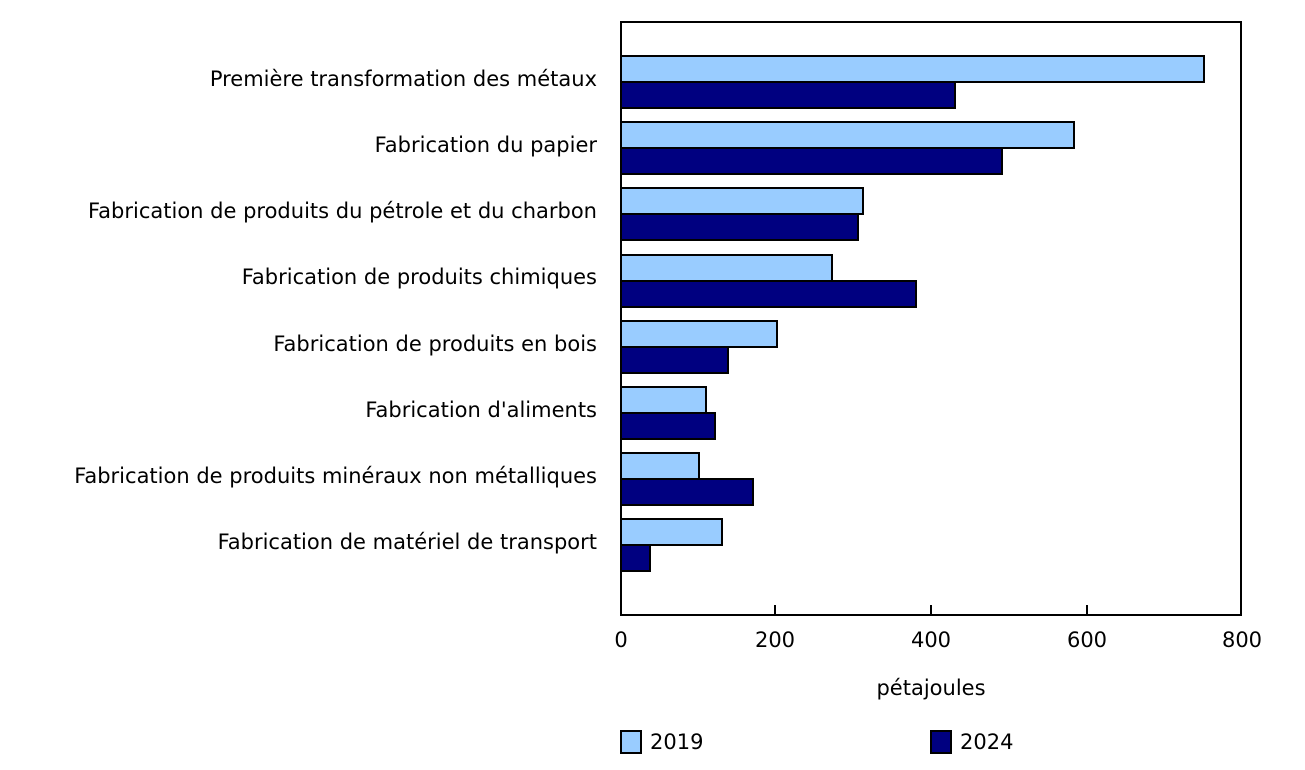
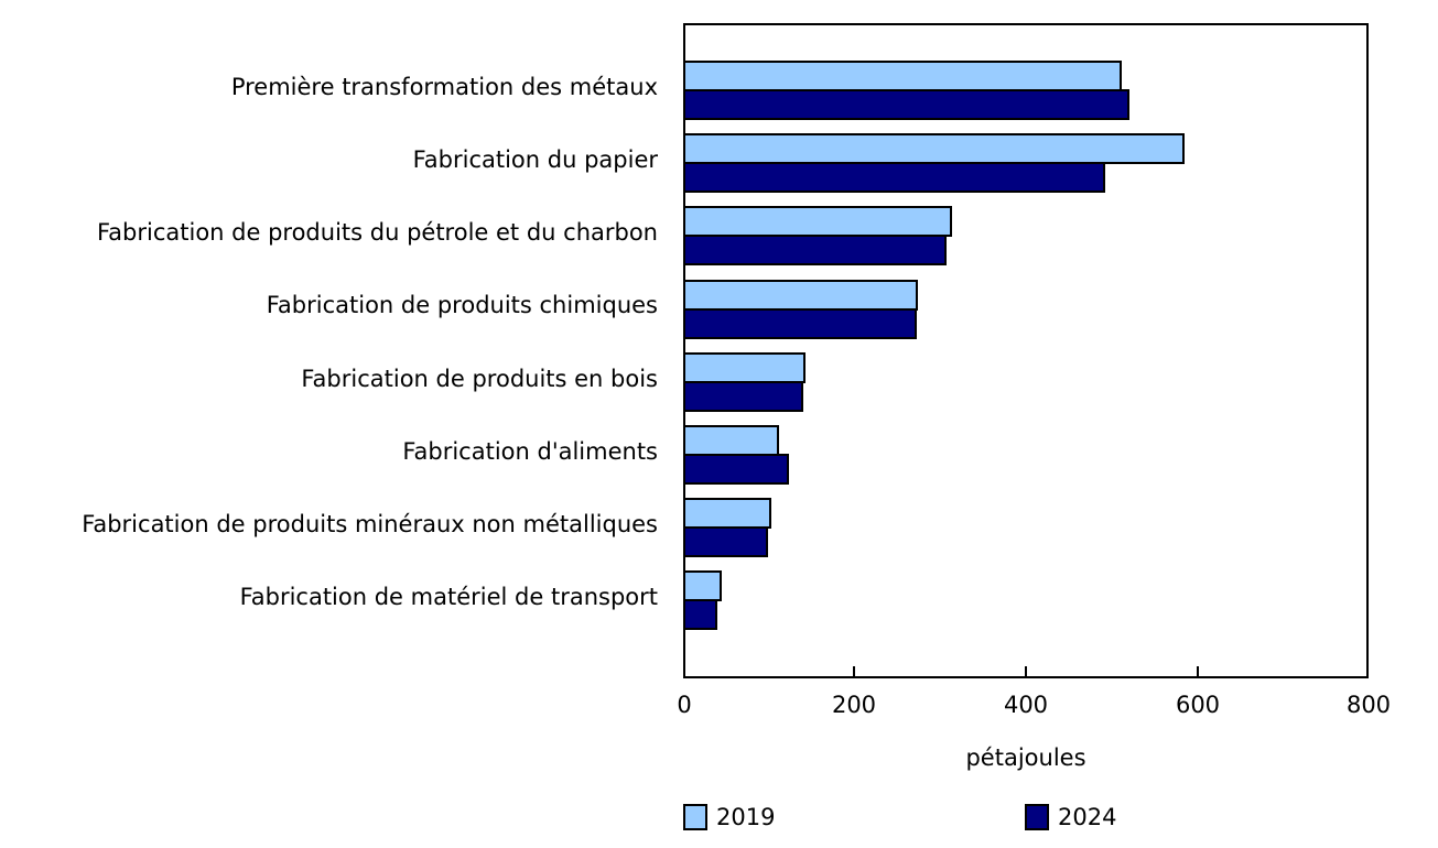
2019/Première transformation des métaux: 750 -> 510
2024/Première transformation des métaux: 430 -> 520
2024/Fabrication de produits chimiques: 380 -> 270
2019/Fabrication de produits en bois: 200 -> 140
2024/Fabrication de produits minéraux non métalliques: 170 -> 100
2019/Fabrication de matériel de transport: 130 -> 40
